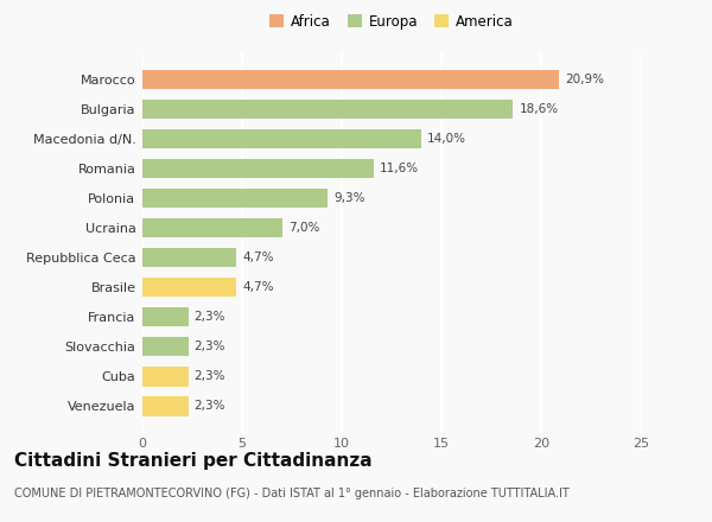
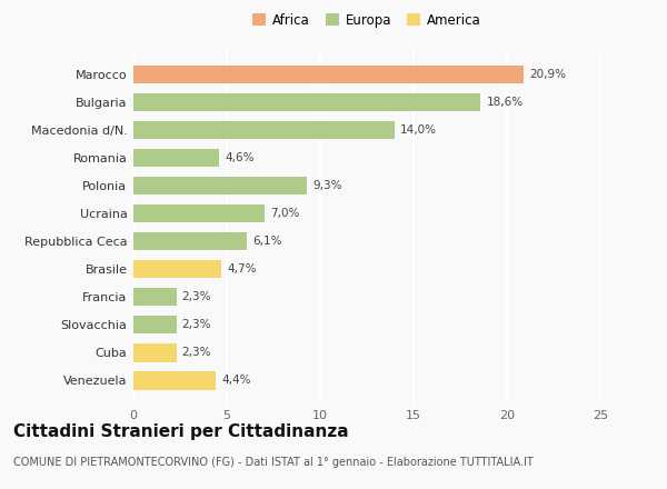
Romania: 11,6% -> 4,6%
Repubblica Ceca: 4,7% -> 6,1%
Venezuela: 2,3% -> 4,4%
